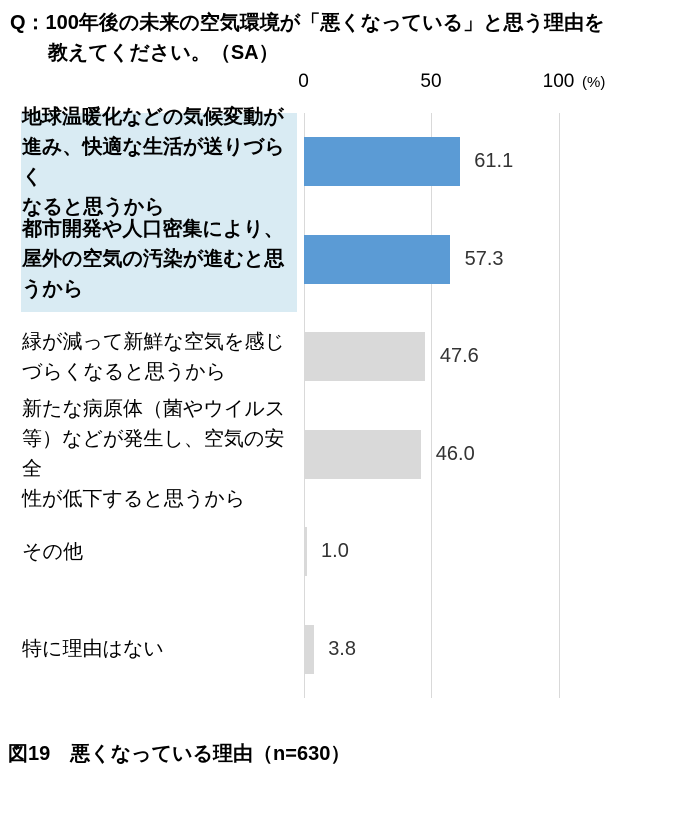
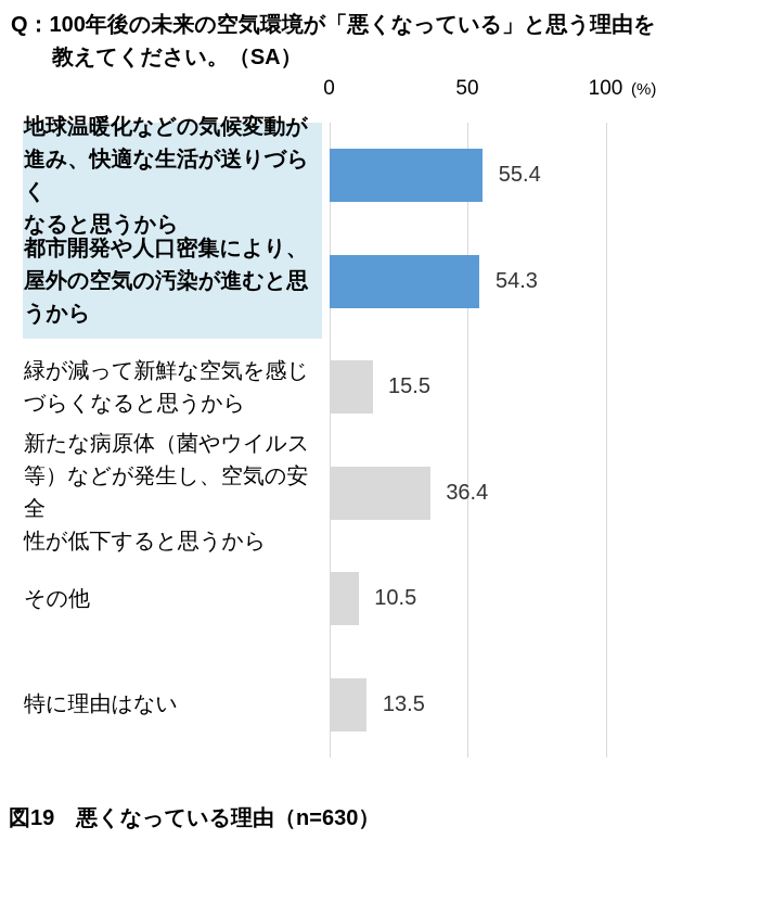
地球温暖化などの気候変動が 進み、快適な生活が送りづらく なると思うから: 61.1 -> 55.4
都市開発や人口密集により、 屋外の空気の汚染が進むと思 うから: 57.3 -> 54.3
緑が減って新鮮な空気を感じ づらくなると思うから: 47.6 -> 15.5
新たな病原体（菌やウイルス 等）などが発生し、空気の安全 性が低下すると思うから: 46.0 -> 36.4
その他: 1.0 -> 10.5
特に理由はない: 3.8 -> 13.5
